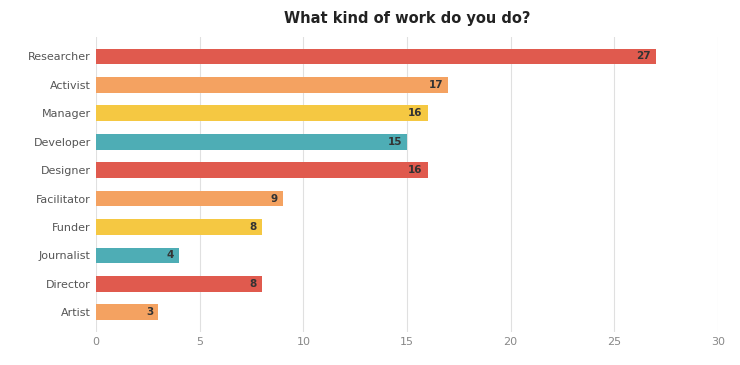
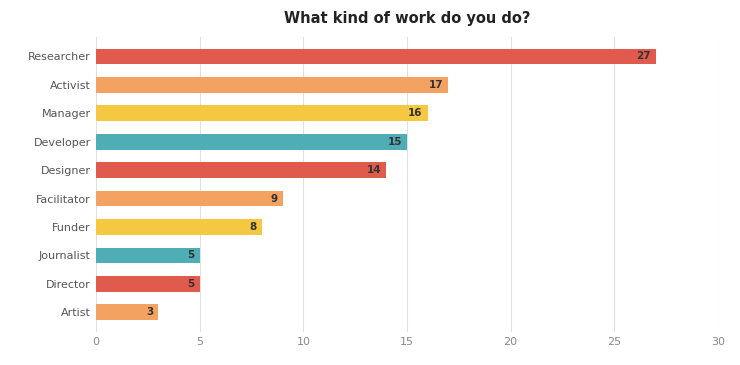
Designer: 16 -> 14
Journalist: 4 -> 5
Director: 8 -> 5
